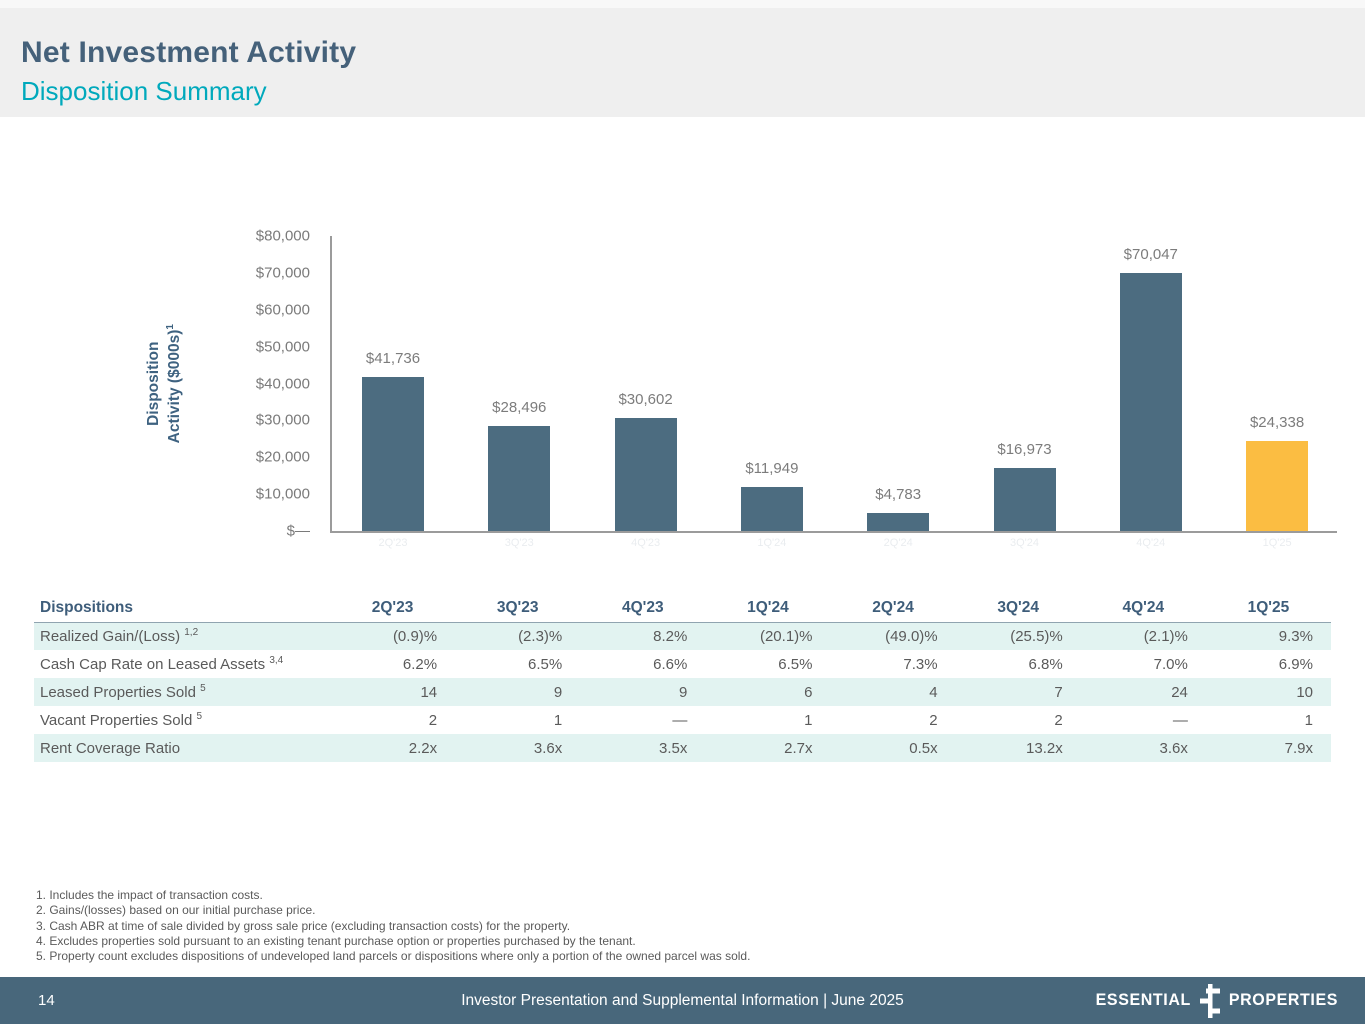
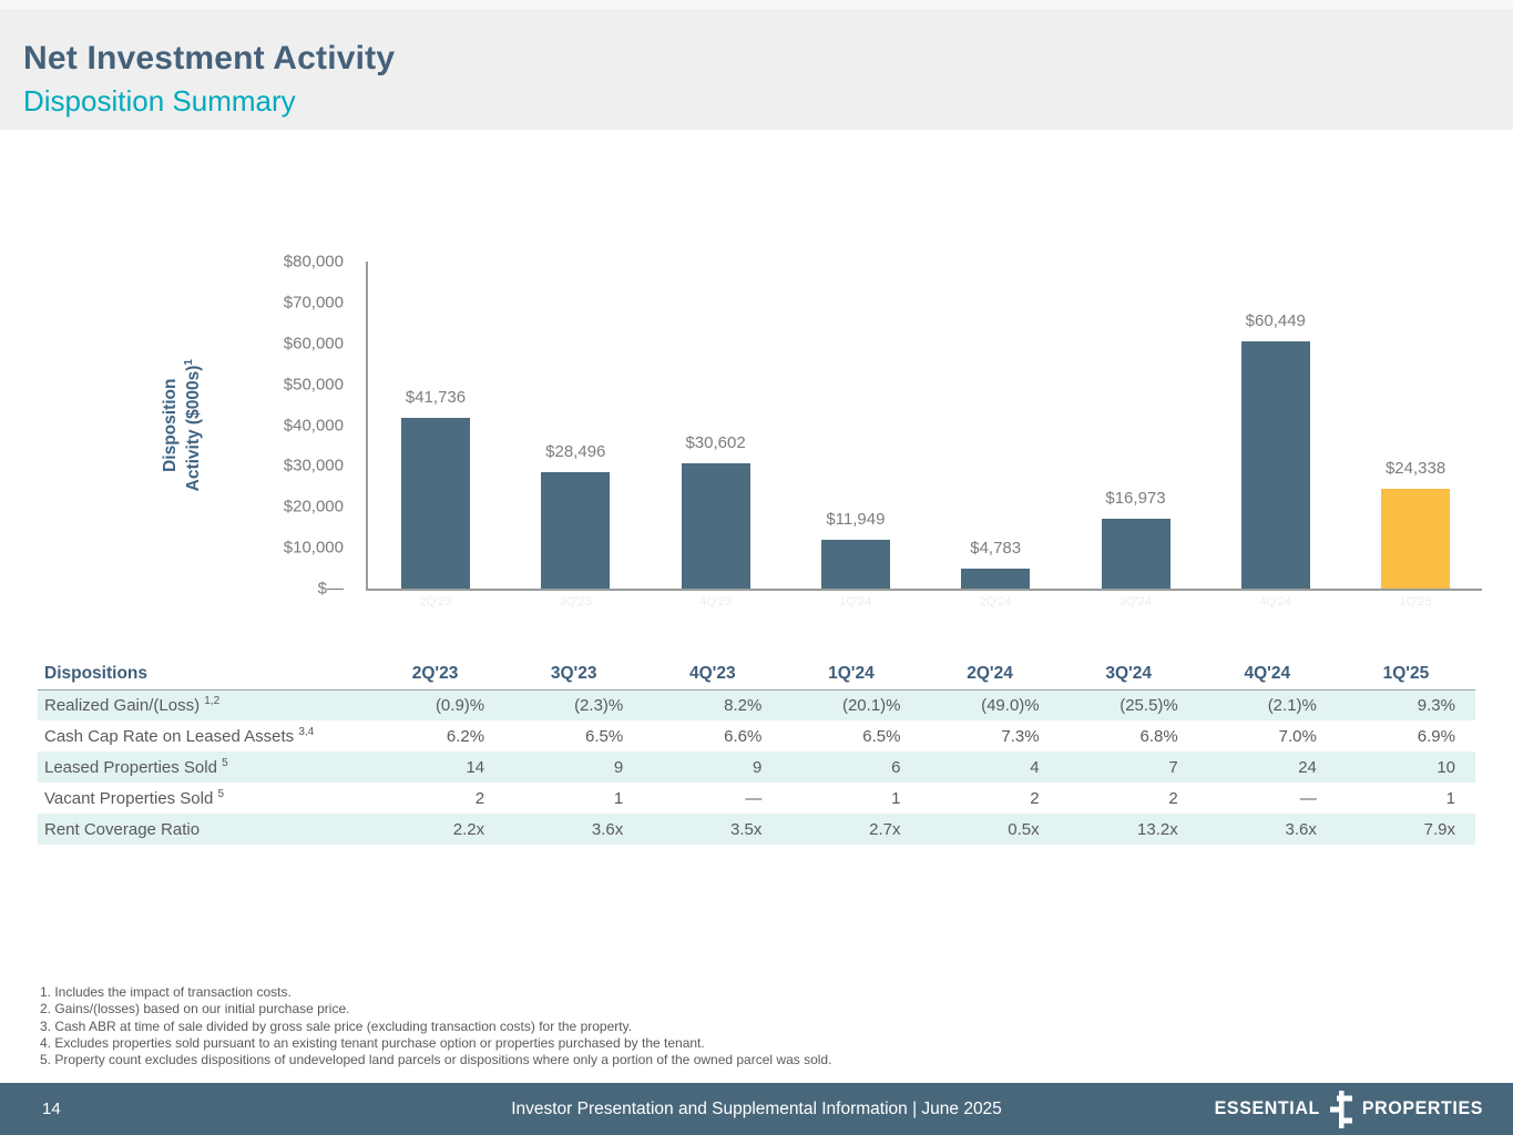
4Q'24: $70,047 -> $60,449
